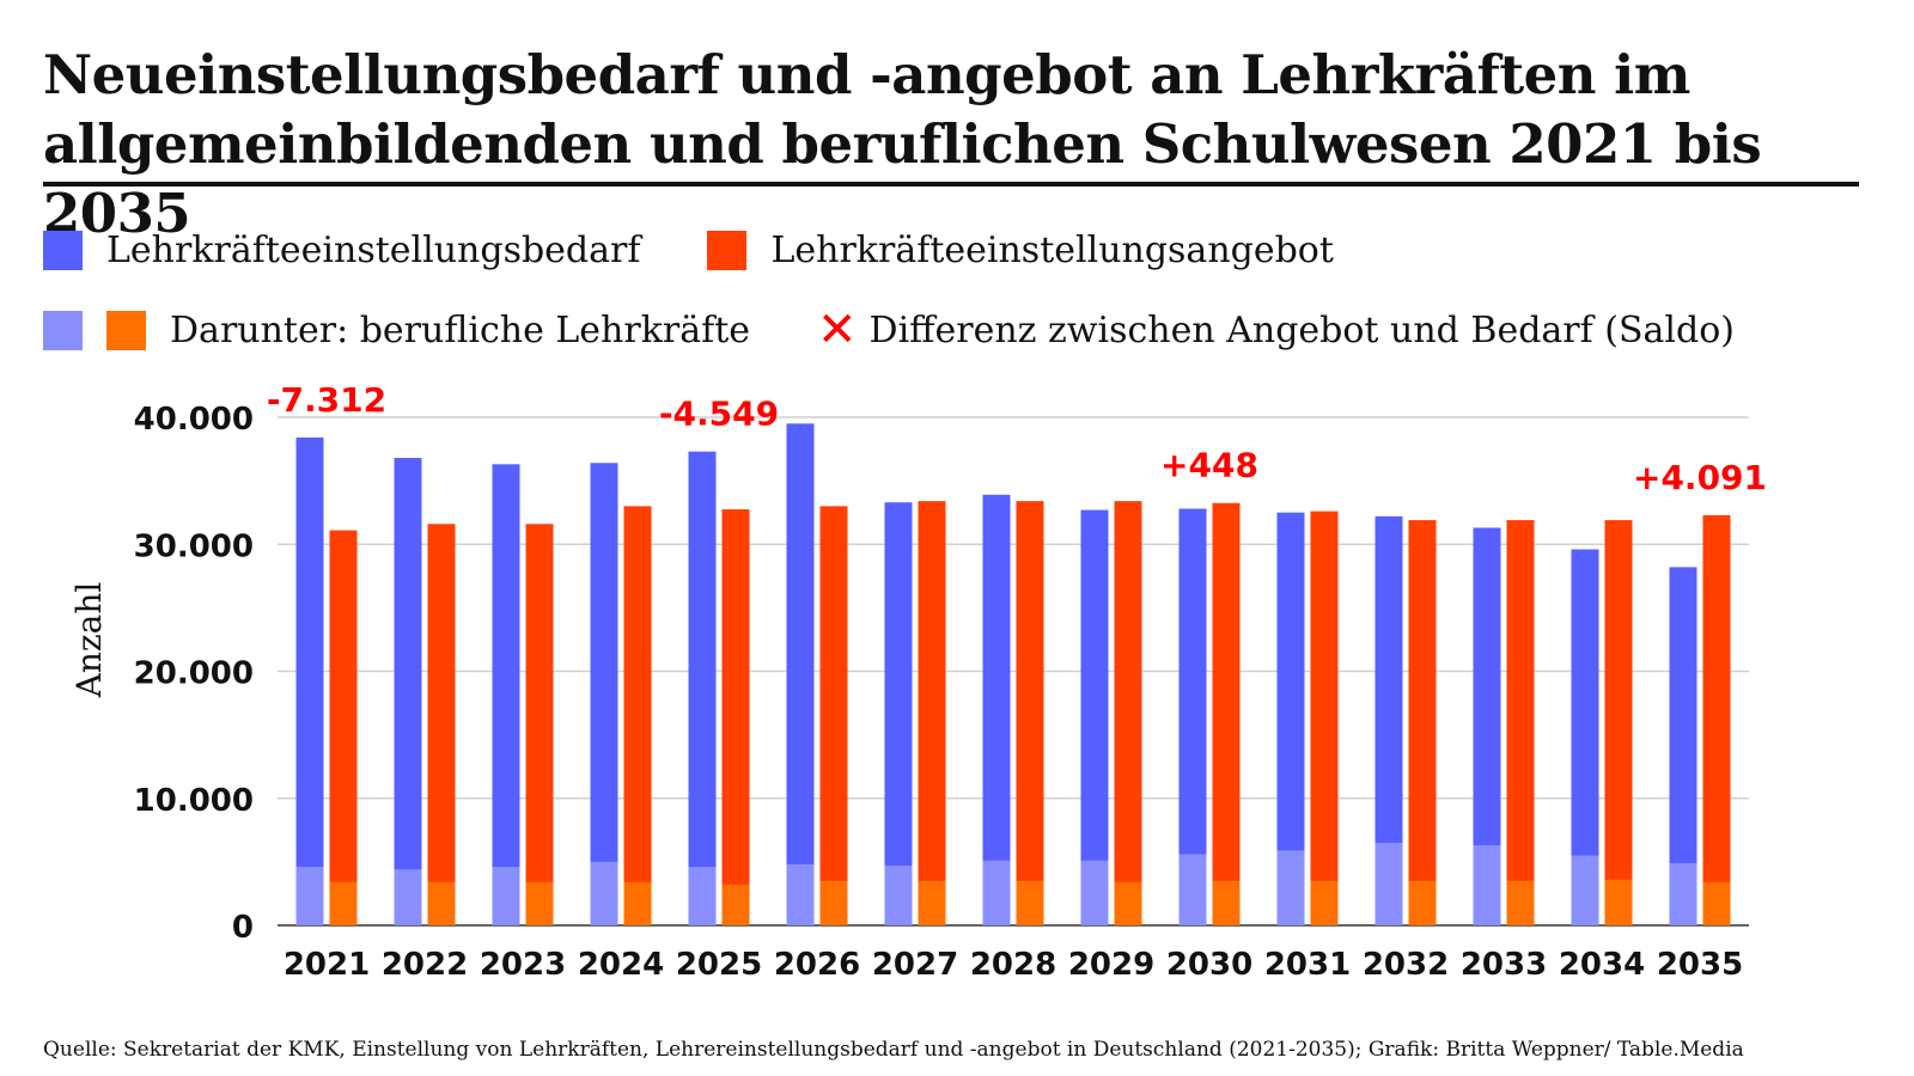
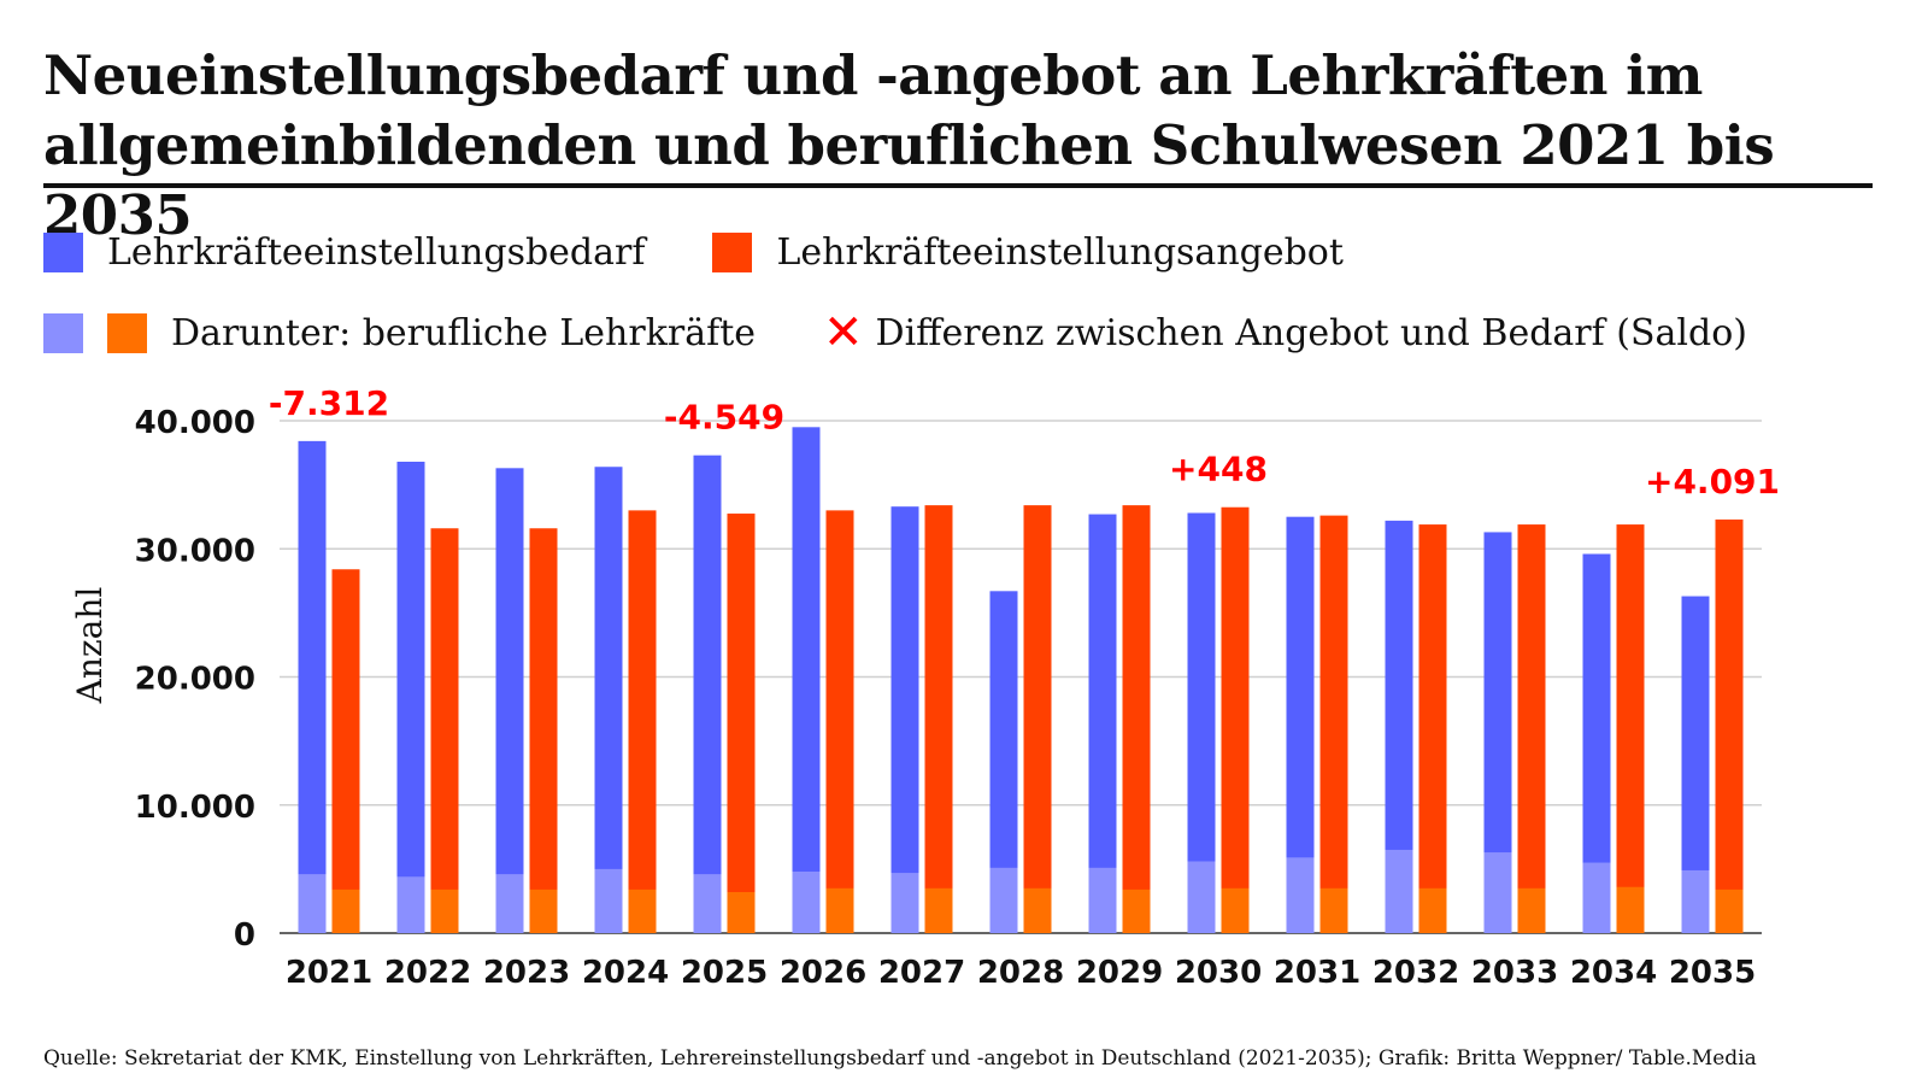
Lehrkräfteeinstellungsangebot/2021: 31100 -> 28400
Lehrkräfteeinstellungsbedarf/2028: 33900 -> 26700
Lehrkräfteeinstellungsbedarf/2035: 28200 -> 26300
